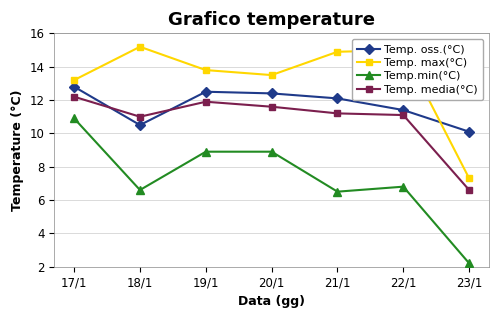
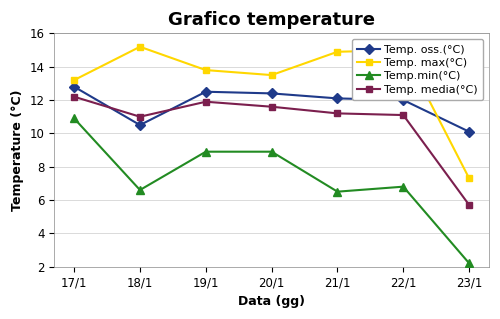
Temp. oss.(°C)/22/1: 11.4 -> 12.0
Temp. media(°C)/23/1: 6.6 -> 5.7
